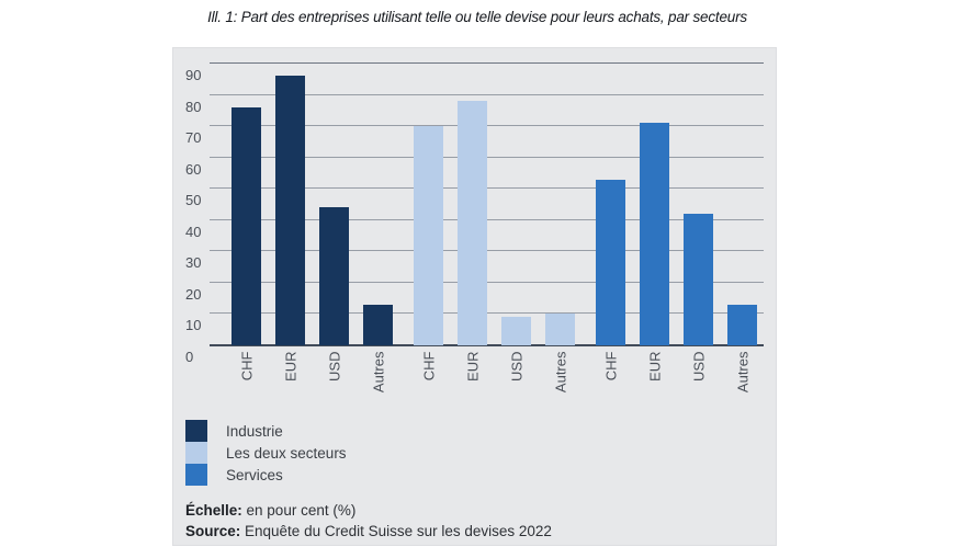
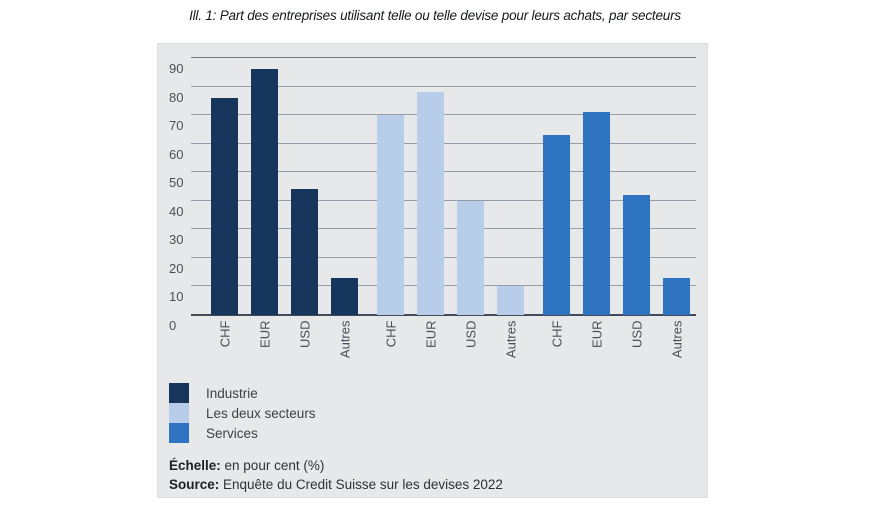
Services/CHF: 53 -> 63
Les deux secteurs/USD: 9 -> 40
